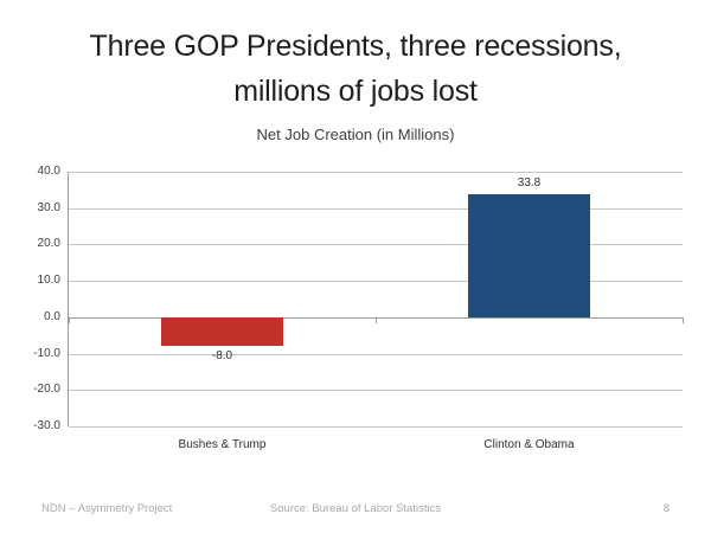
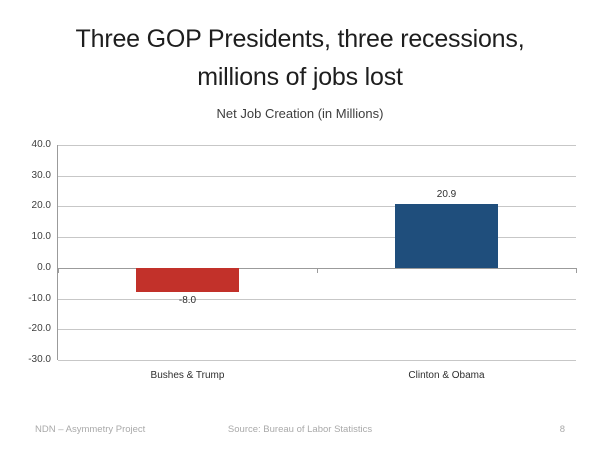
Clinton & Obama: 33.8 -> 20.9
